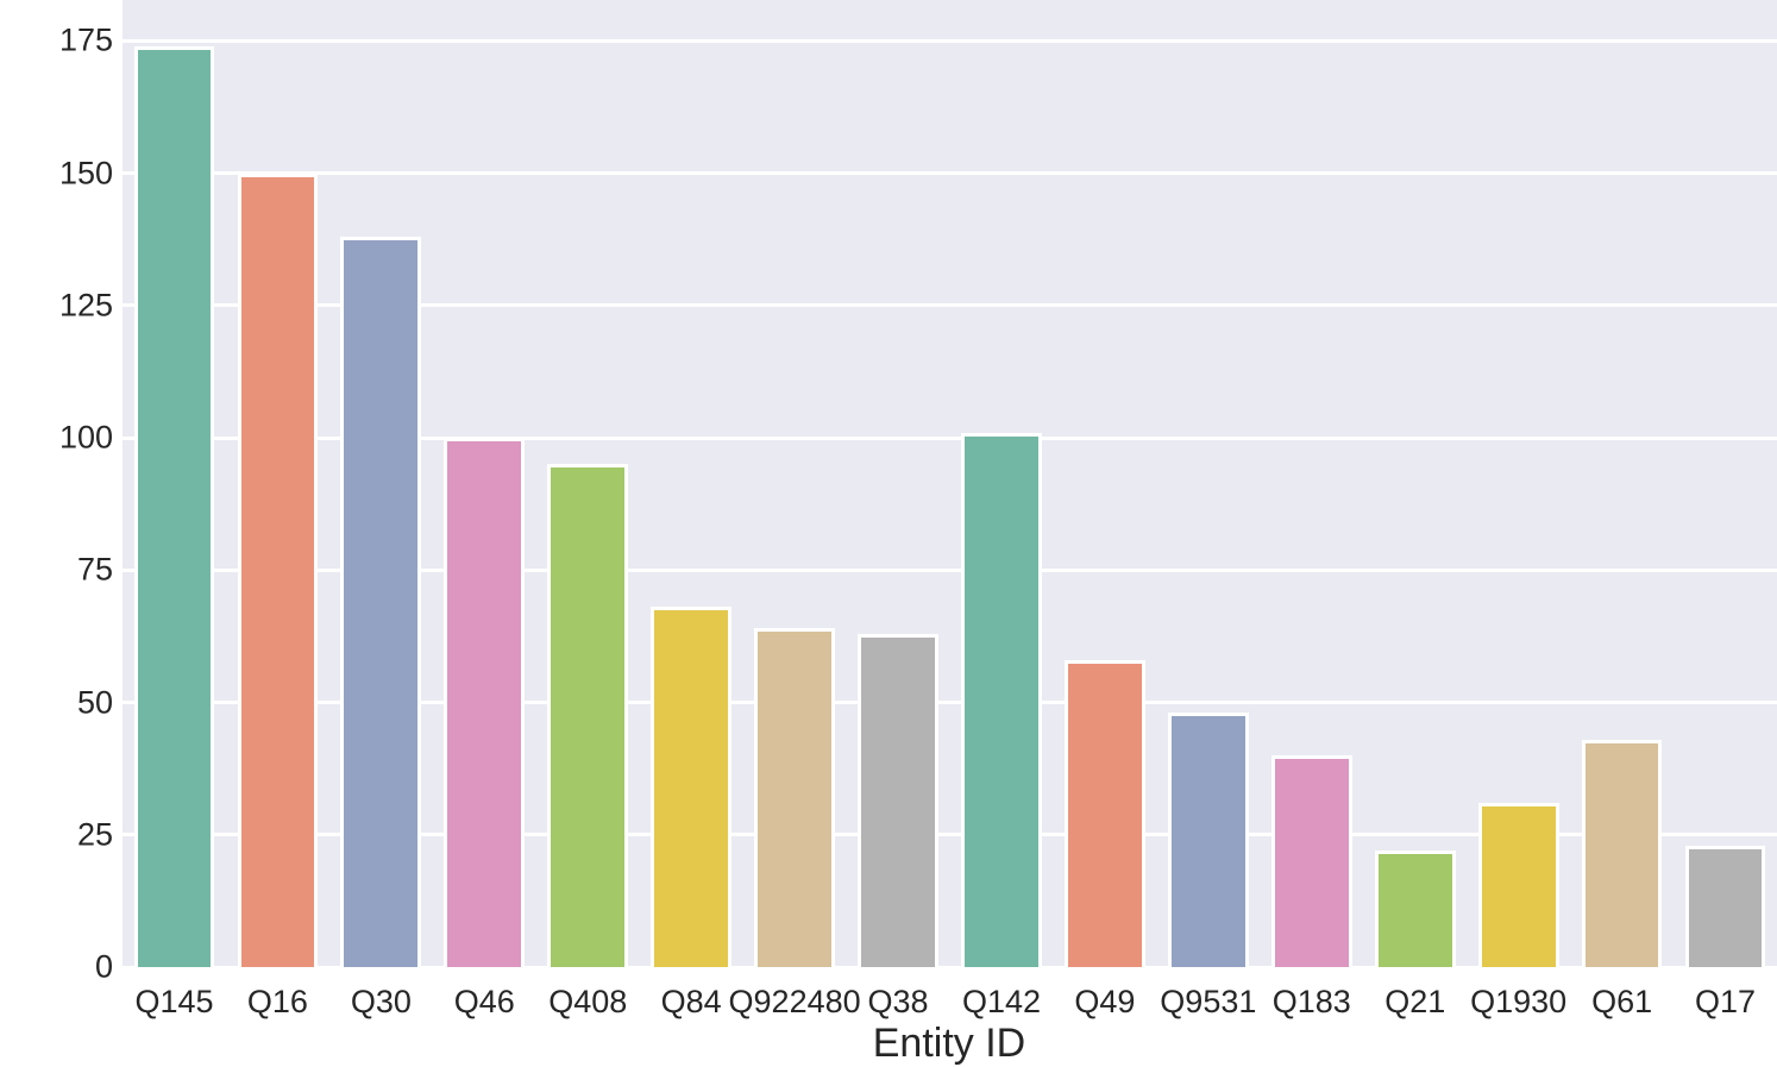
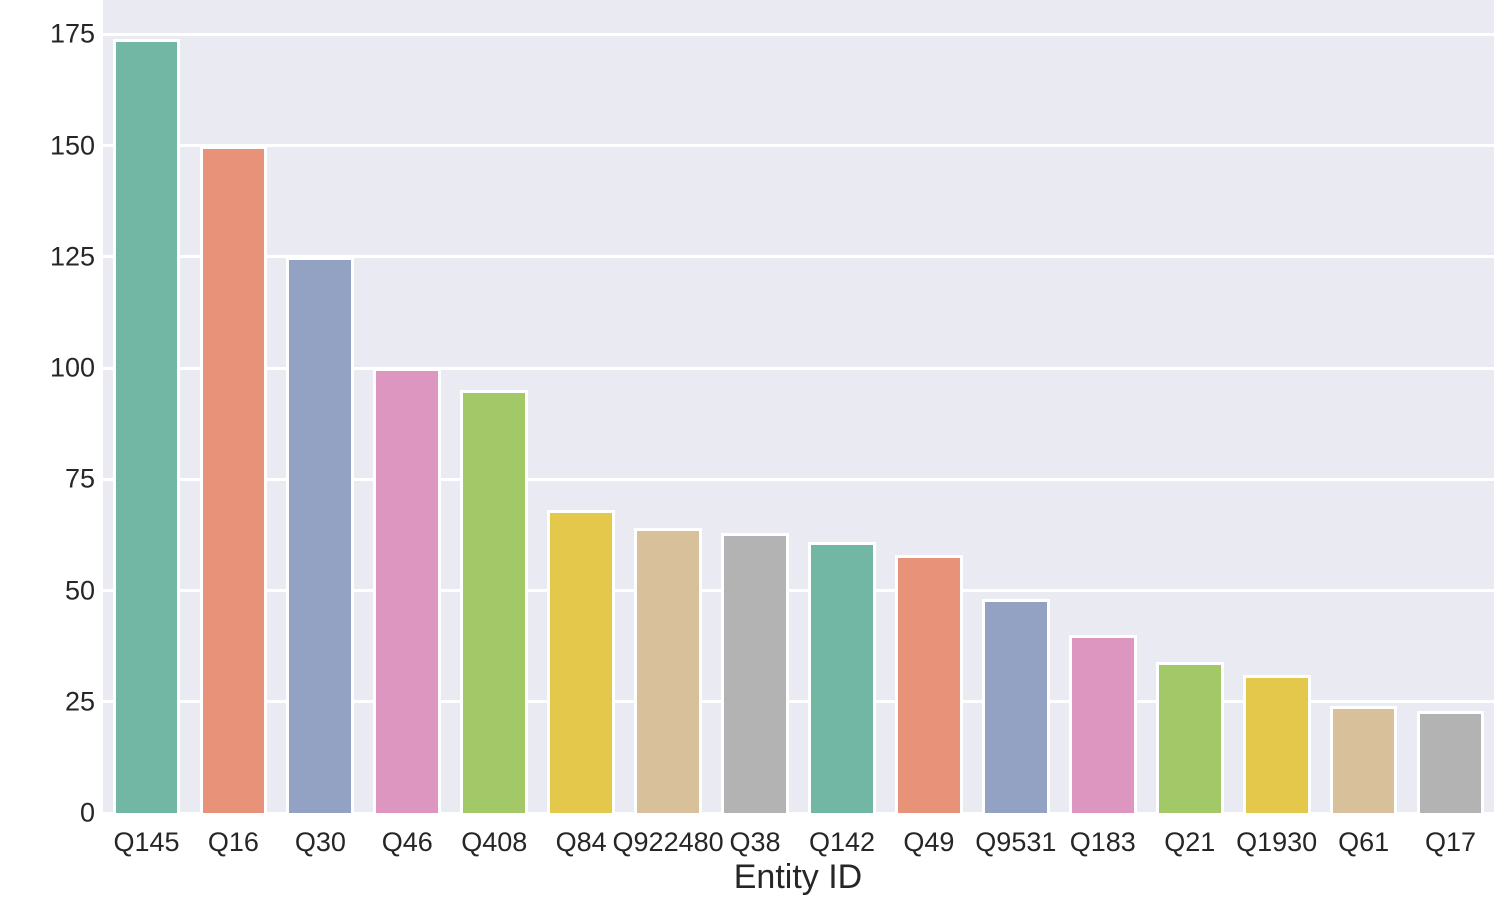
Q30: 138 -> 125
Q142: 101 -> 61
Q21: 22 -> 34
Q61: 43 -> 24
